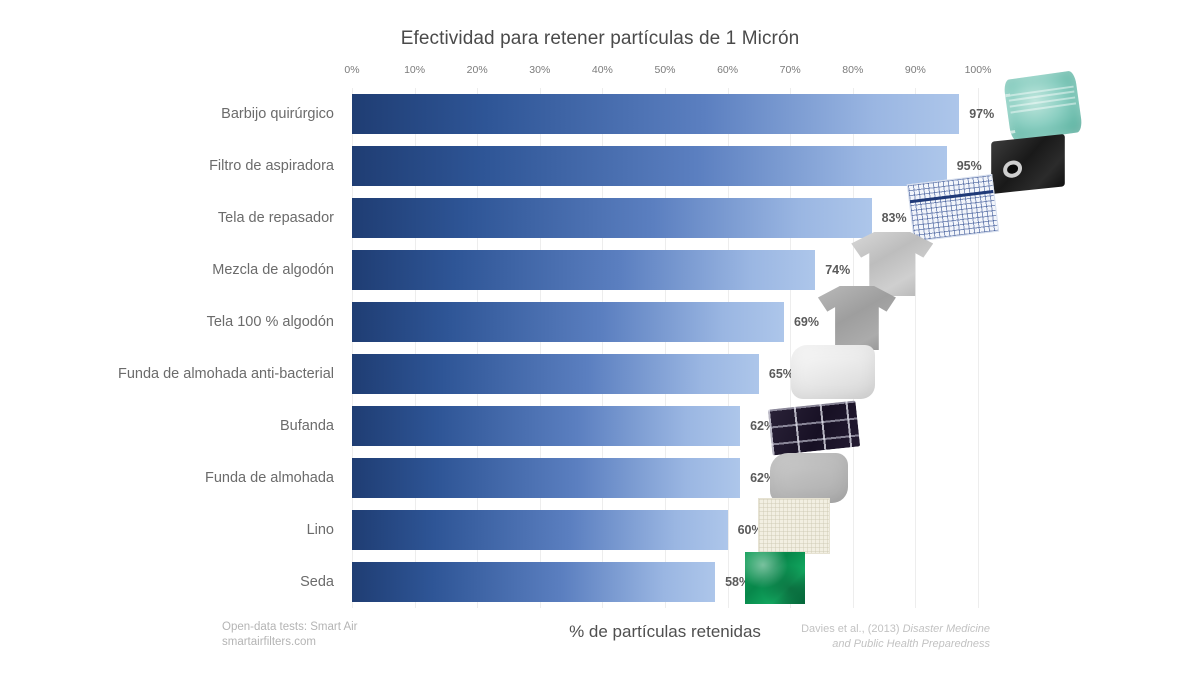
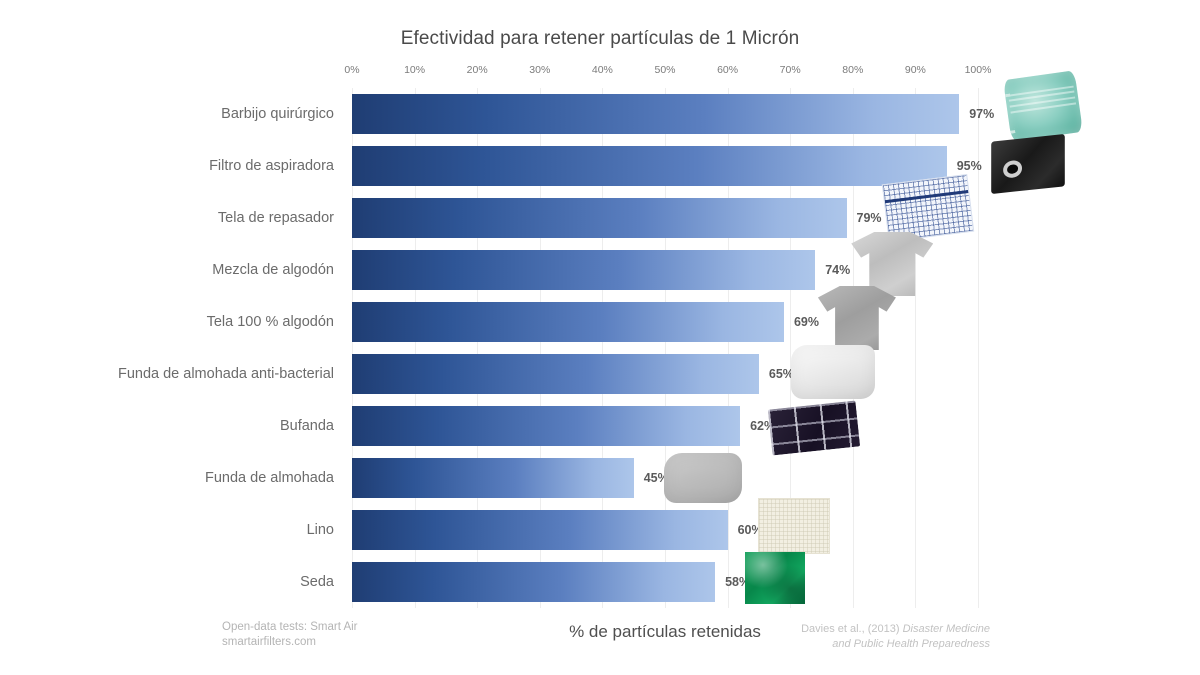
Tela de repasador: 83% -> 79%
Funda de almohada: 62% -> 45%
